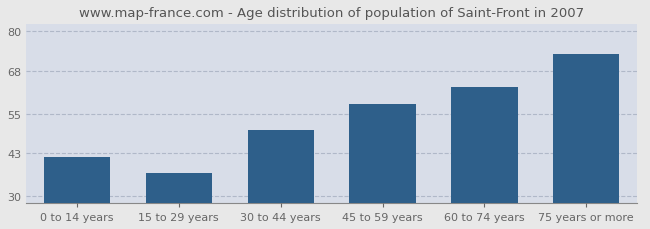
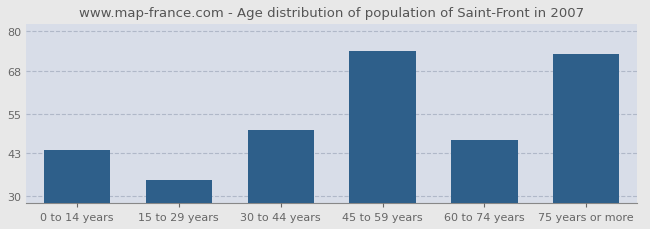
0 to 14 years: 42 -> 44
15 to 29 years: 37 -> 35
45 to 59 years: 58 -> 74
60 to 74 years: 63 -> 47
